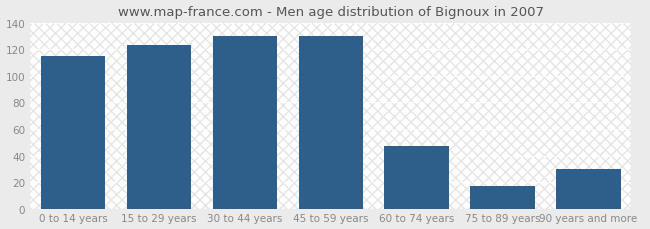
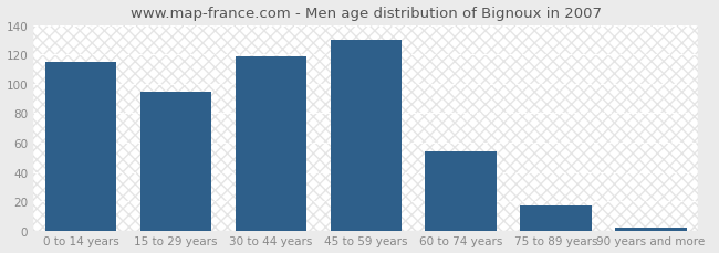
15 to 29 years: 123 -> 95
30 to 44 years: 130 -> 119
60 to 74 years: 47 -> 54
90 years and more: 30 -> 2
